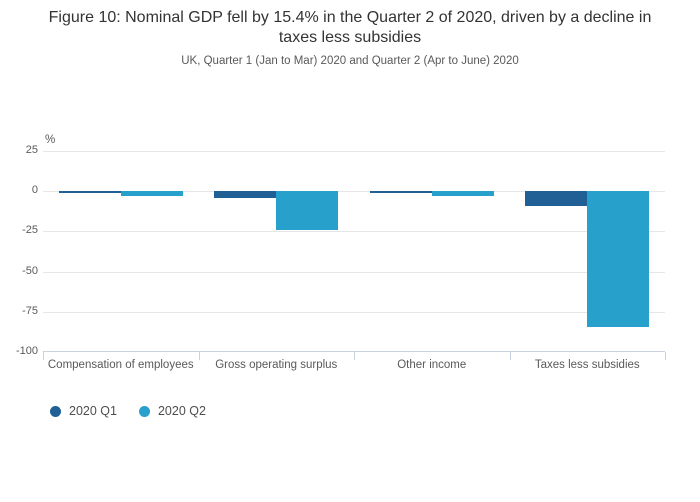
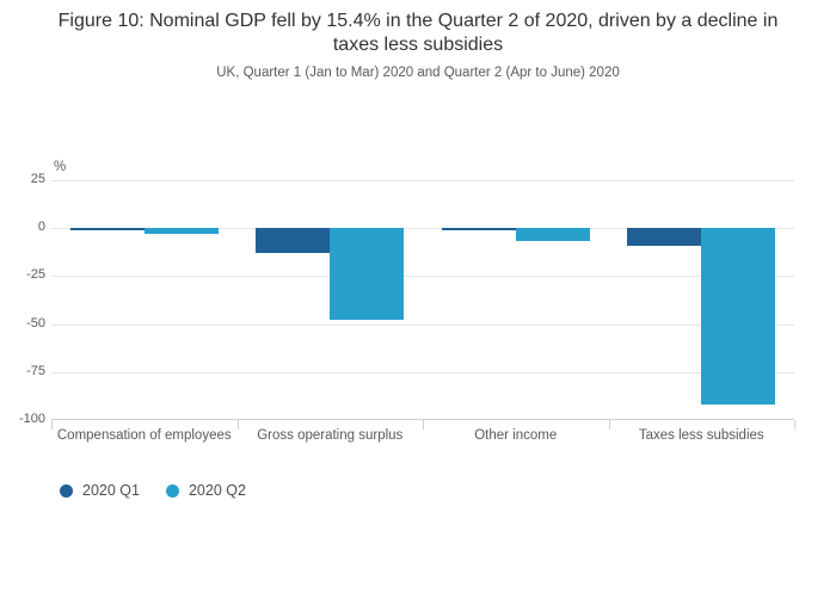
2020 Q1/Gross operating surplus: -4 -> -13
2020 Q2/Gross operating surplus: -24 -> -48
2020 Q2/Other income: -3 -> -7
2020 Q2/Taxes less subsidies: -84 -> -92
